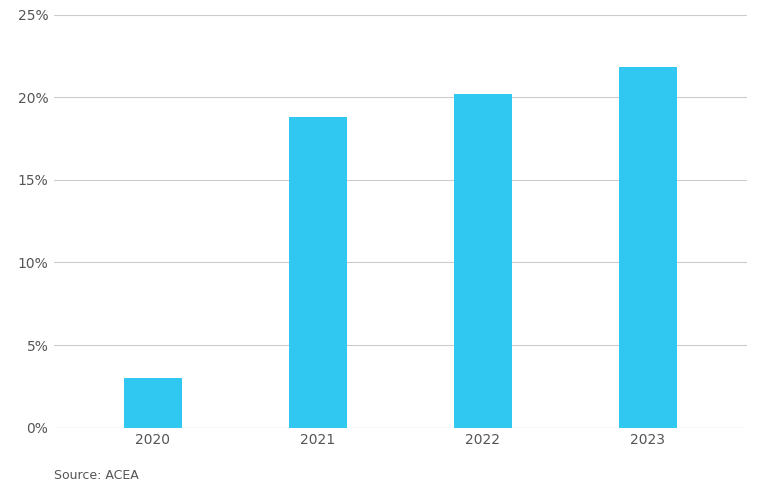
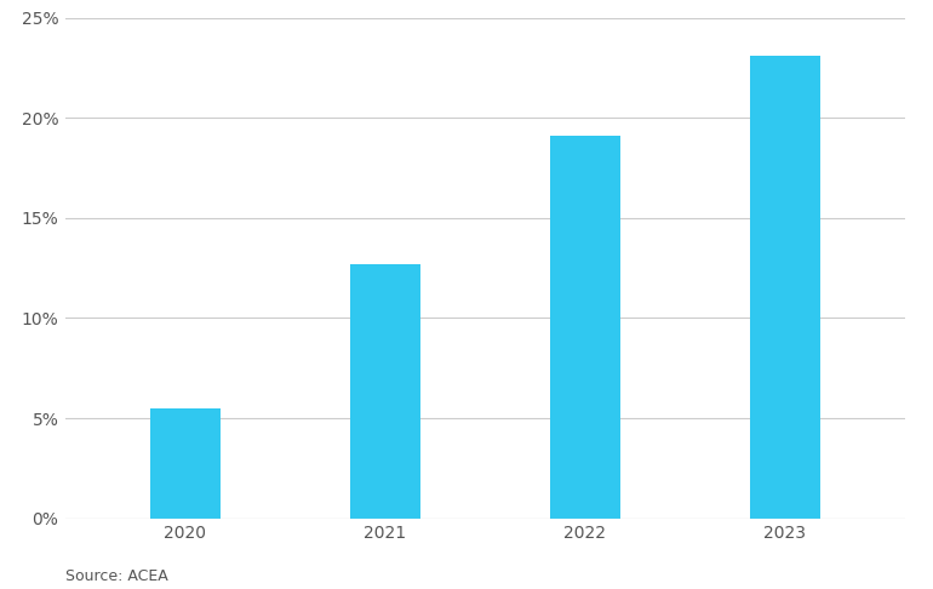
2020: 3.0% -> 5.5%
2021: 18.8% -> 12.7%
2022: 20.2% -> 19.1%
2023: 21.8% -> 23.1%
